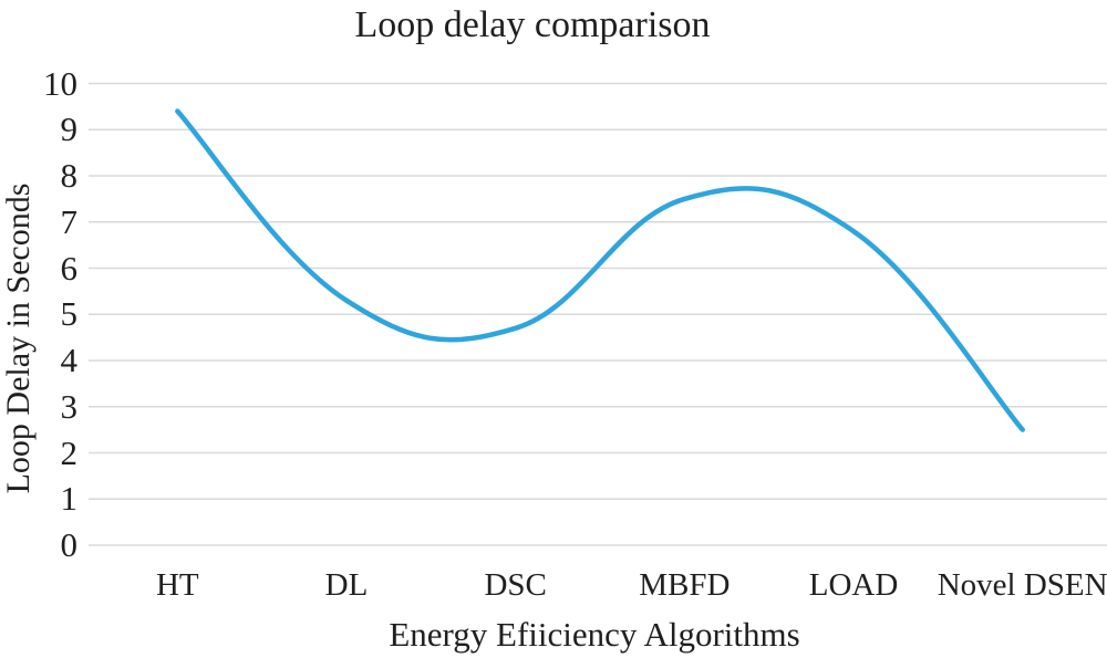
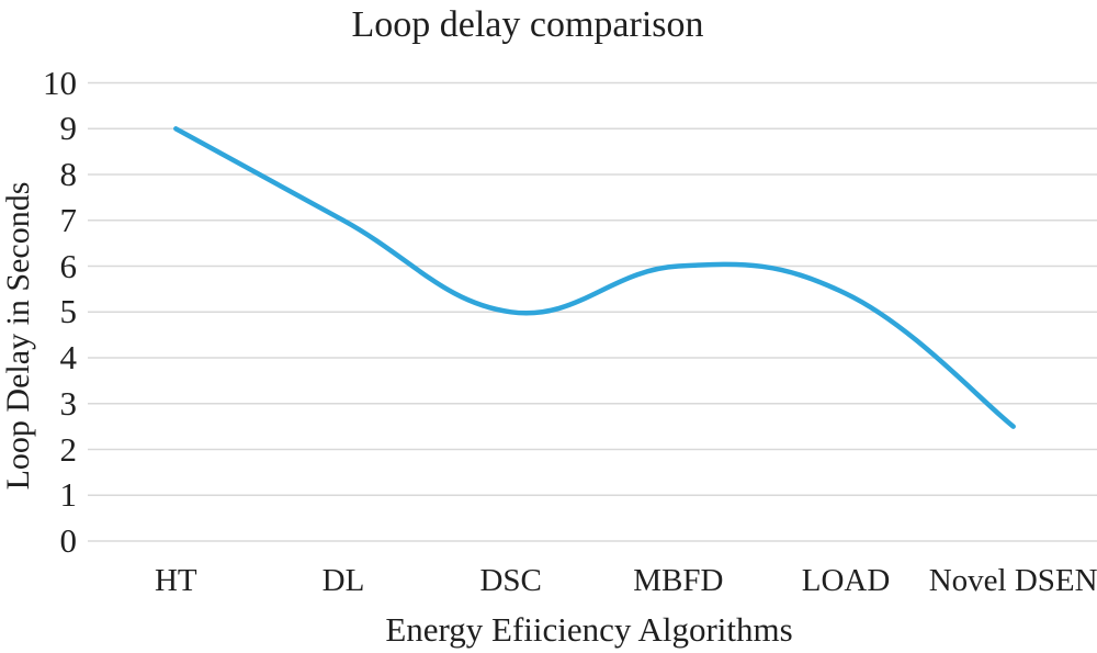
HT: 9.4 -> 9.0
DL: 5.3 -> 7.0
DSC: 4.7 -> 5.0
MBFD: 7.5 -> 6.0
LOAD: 6.8 -> 5.4
